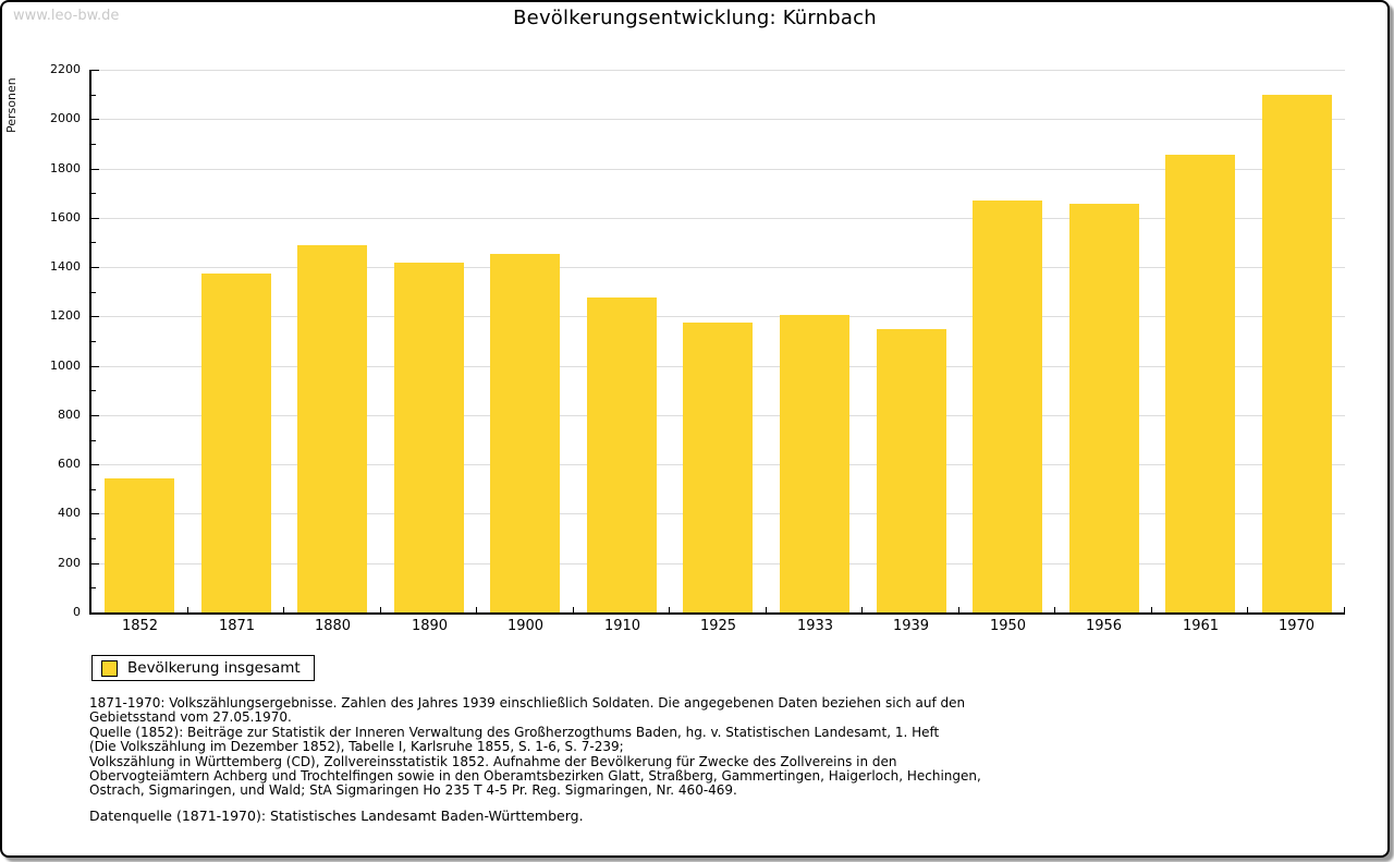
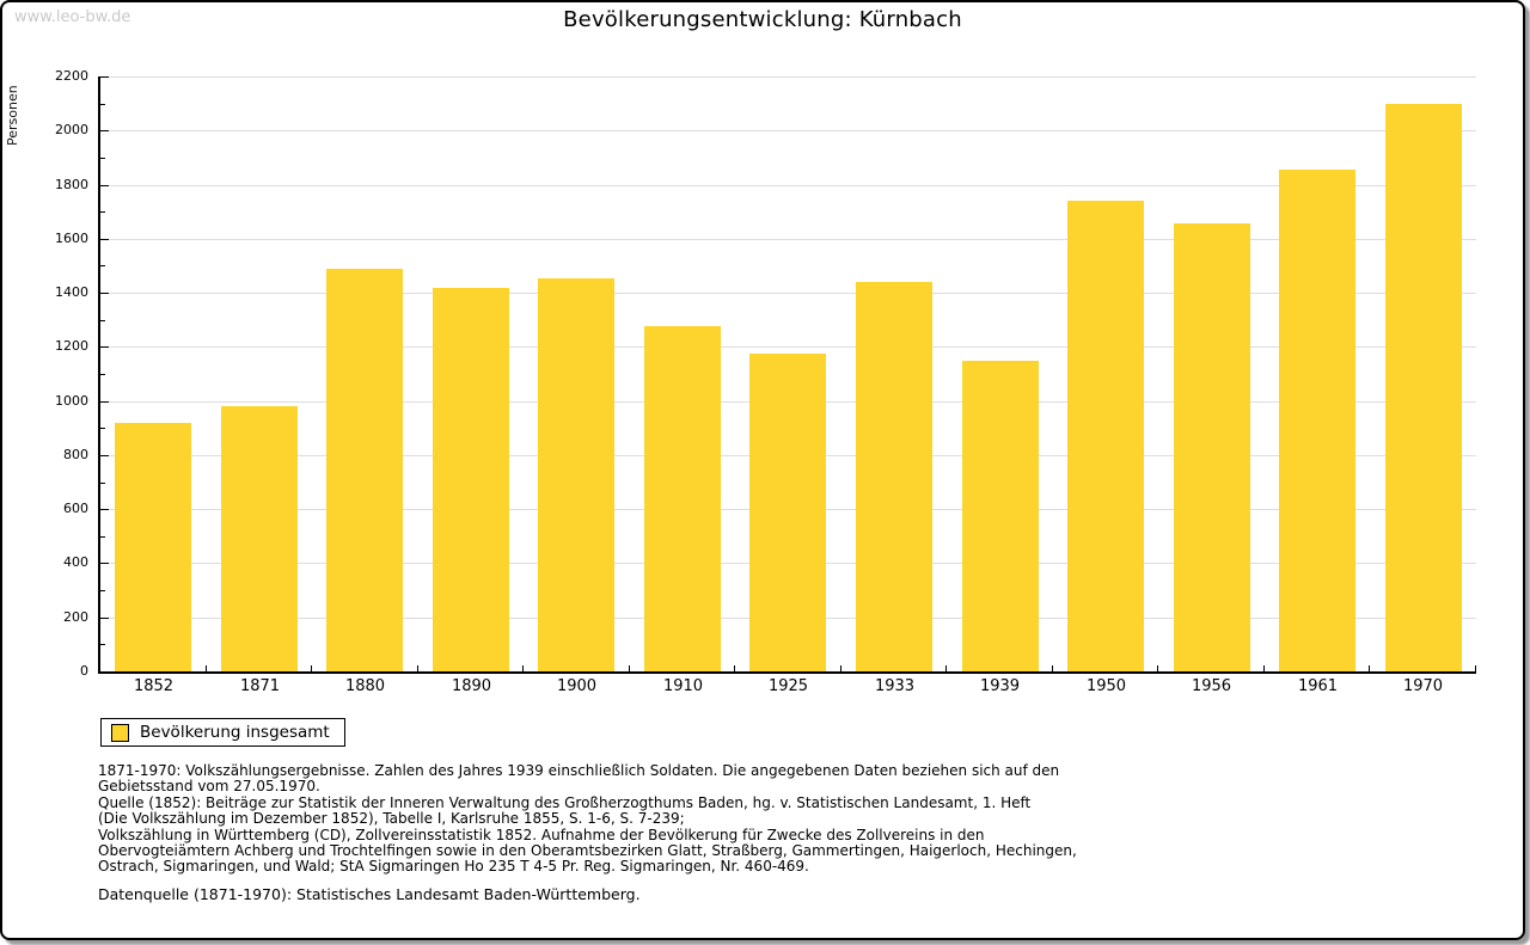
1852: 540 -> 920
1871: 1370 -> 980
1933: 1210 -> 1440
1950: 1670 -> 1740
